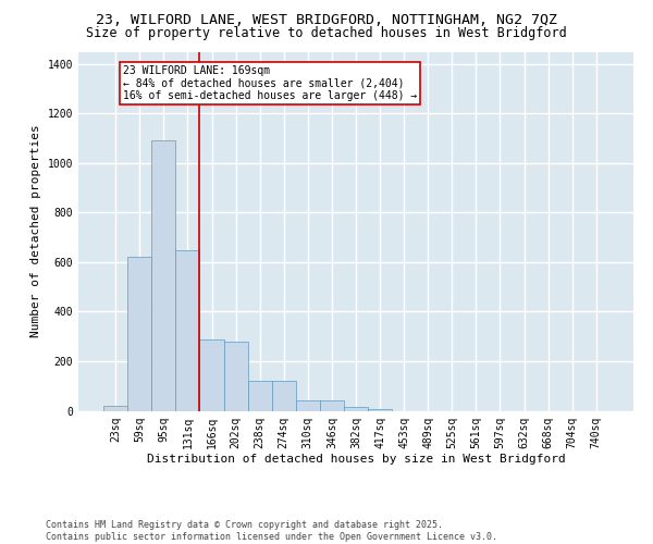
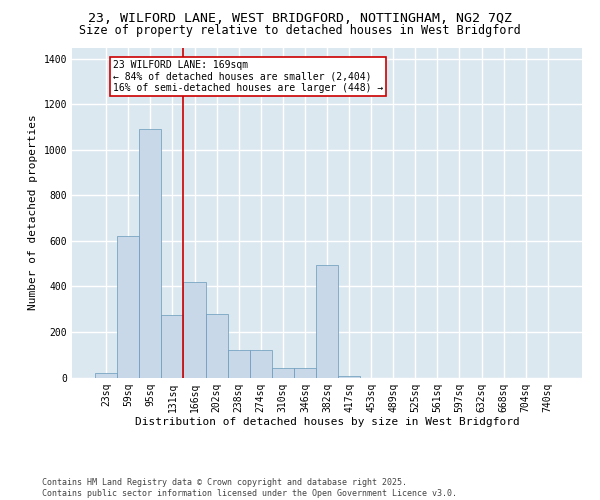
131sq: 650 -> 275
166sq: 290 -> 420
382sq: 15 -> 495
